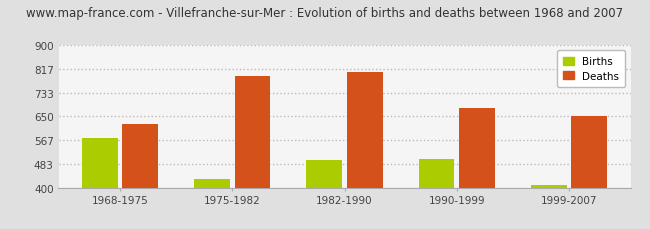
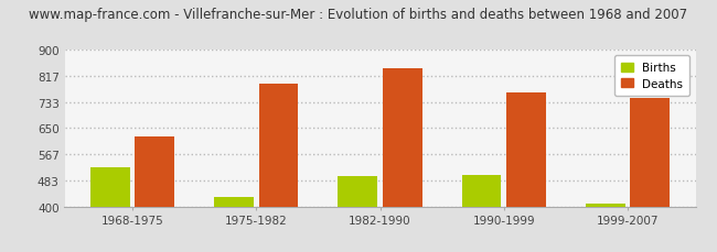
Births/1968-1975: 575 -> 525
Deaths/1982-1990: 805 -> 840
Deaths/1990-1999: 680 -> 762
Deaths/1999-2007: 650 -> 745
